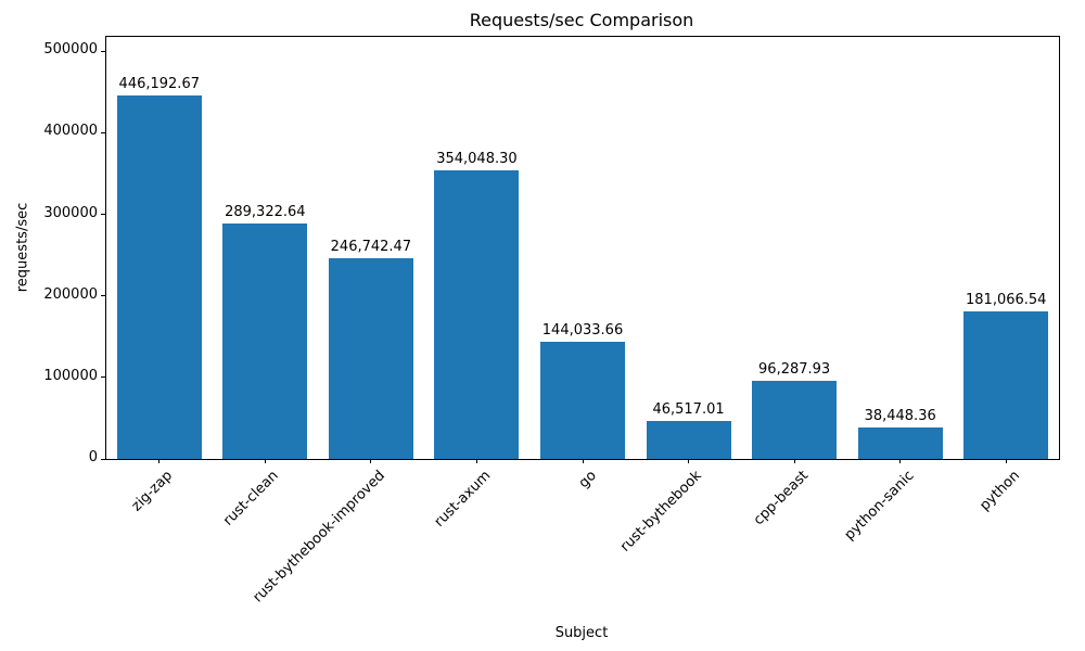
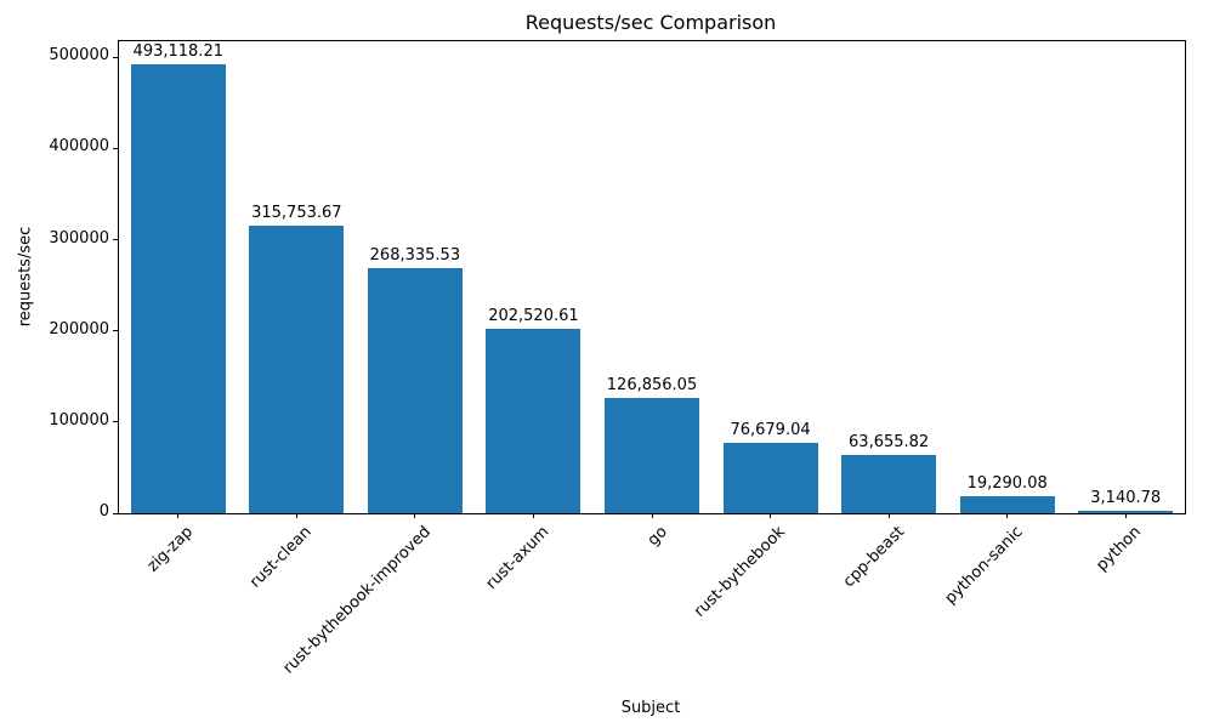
zig-zap: 446,192.67 -> 493,118.21
rust-clean: 289,322.64 -> 315,753.67
rust-bythebook-improved: 246,742.47 -> 268,335.53
rust-axum: 354,048.30 -> 202,520.61
go: 144,033.66 -> 126,856.05
rust-bythebook: 46,517.01 -> 76,679.04
cpp-beast: 96,287.93 -> 63,655.82
python-sanic: 38,448.36 -> 19,290.08
python: 181,066.54 -> 3,140.78
